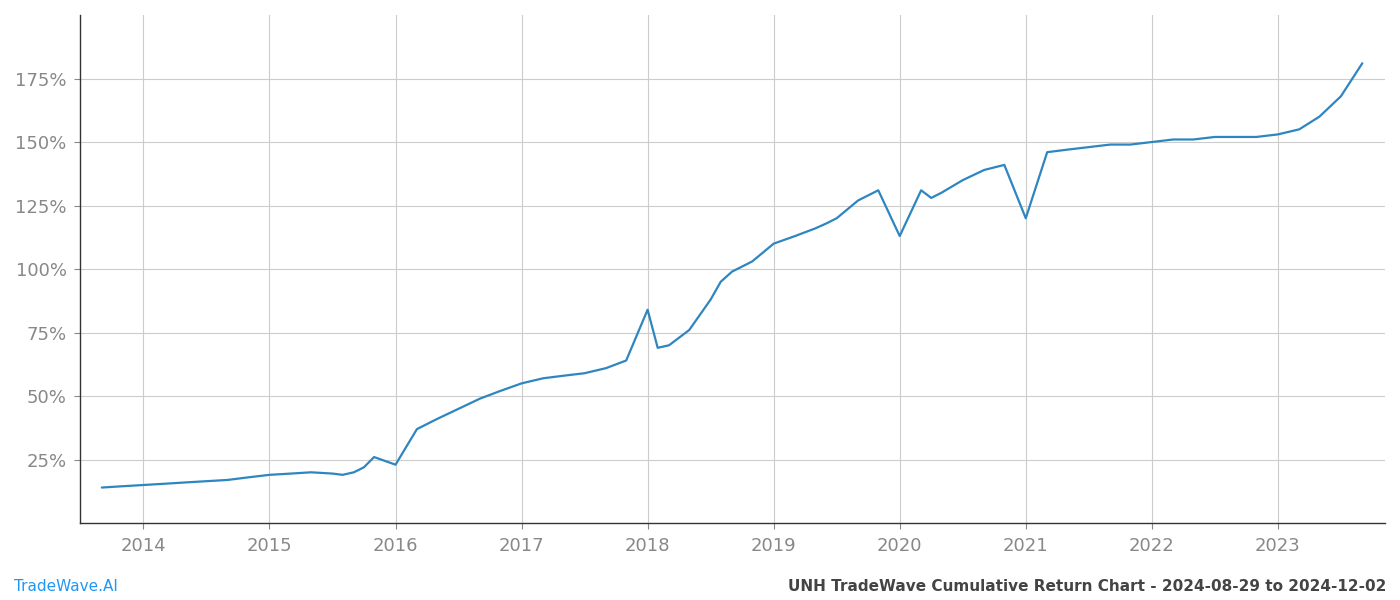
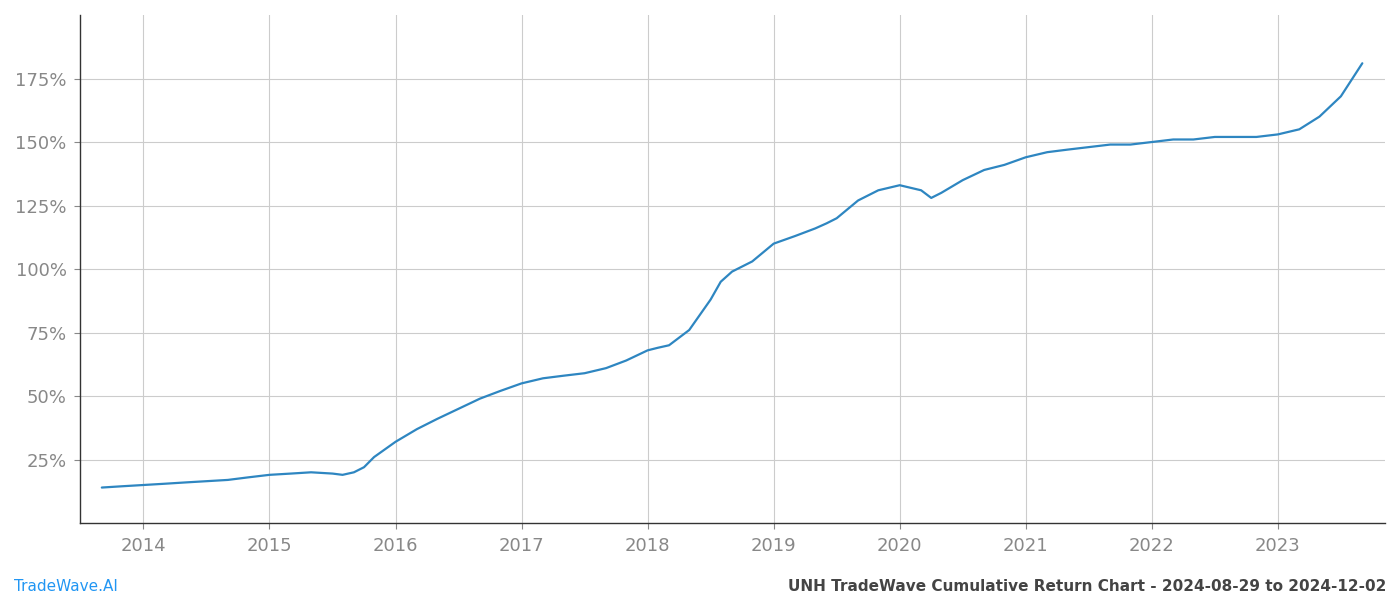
2016: 23.0% -> 32.0%
2018: 84.0% -> 68.0%
2020: 113.0% -> 133.0%
2021: 120.0% -> 144.0%
